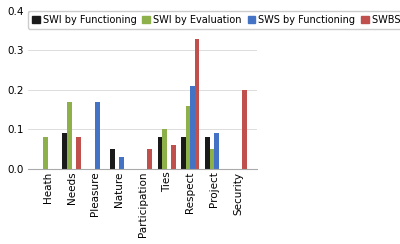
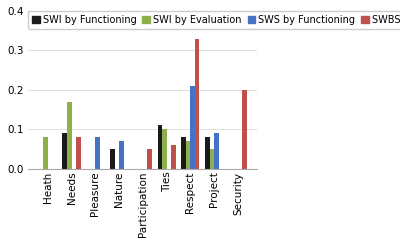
SWS by Functioning/Pleasure: 0.17 -> 0.08
SWS by Functioning/Nature: 0.03 -> 0.07
SWI by Functioning/Ties: 0.08 -> 0.11
SWI by Evaluation/Respect: 0.16 -> 0.07
